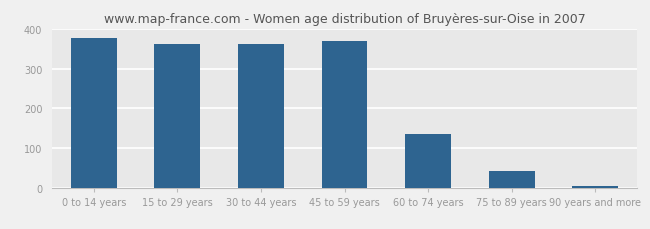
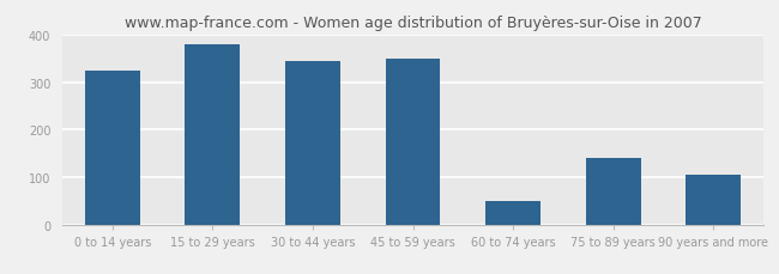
0 to 14 years: 378 -> 325
15 to 29 years: 362 -> 380
30 to 44 years: 362 -> 345
45 to 59 years: 369 -> 350
60 to 74 years: 135 -> 50
75 to 89 years: 42 -> 140
90 years and more: 5 -> 105
